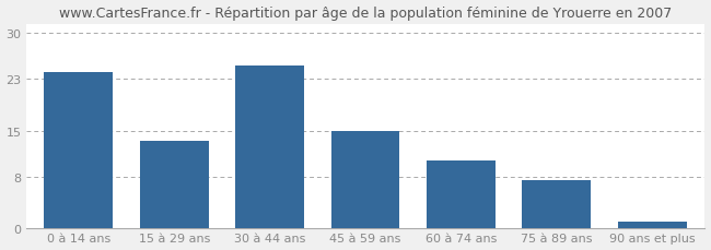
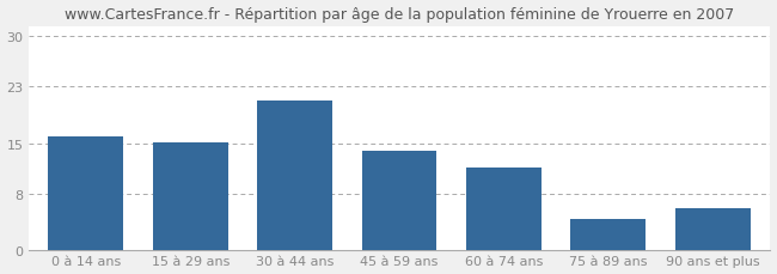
0 à 14 ans: 24.0 -> 16.0
15 à 29 ans: 13.5 -> 15.2
30 à 44 ans: 25.0 -> 21.0
45 à 59 ans: 15.0 -> 14.0
60 à 74 ans: 10.5 -> 11.6
75 à 89 ans: 7.5 -> 4.4
90 ans et plus: 1.0 -> 6.0
